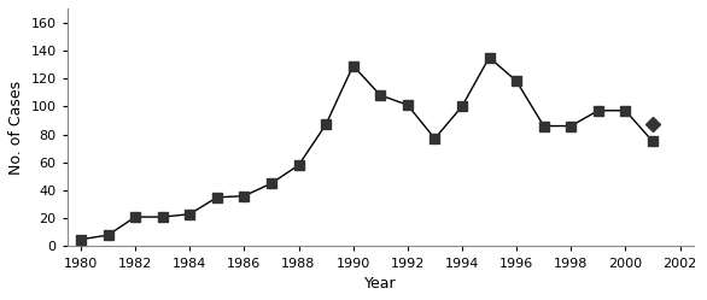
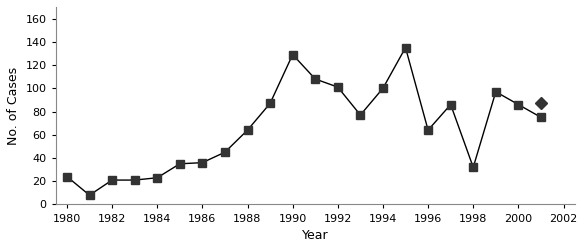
1980: 5 -> 24
1988: 58 -> 64
1996: 118 -> 64
1998: 86 -> 32
2000: 97 -> 86
